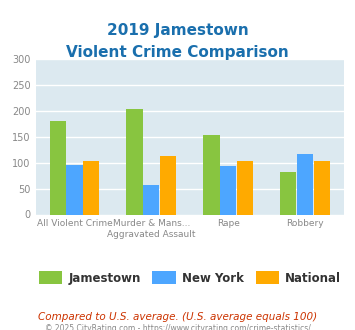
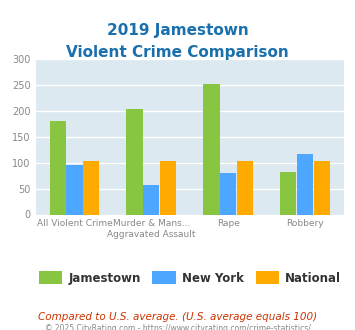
National/Murder & Mans... Aggravated Assault: 114 -> 103
Jamestown/Rape: 154 -> 252
New York/Rape: 94 -> 80
